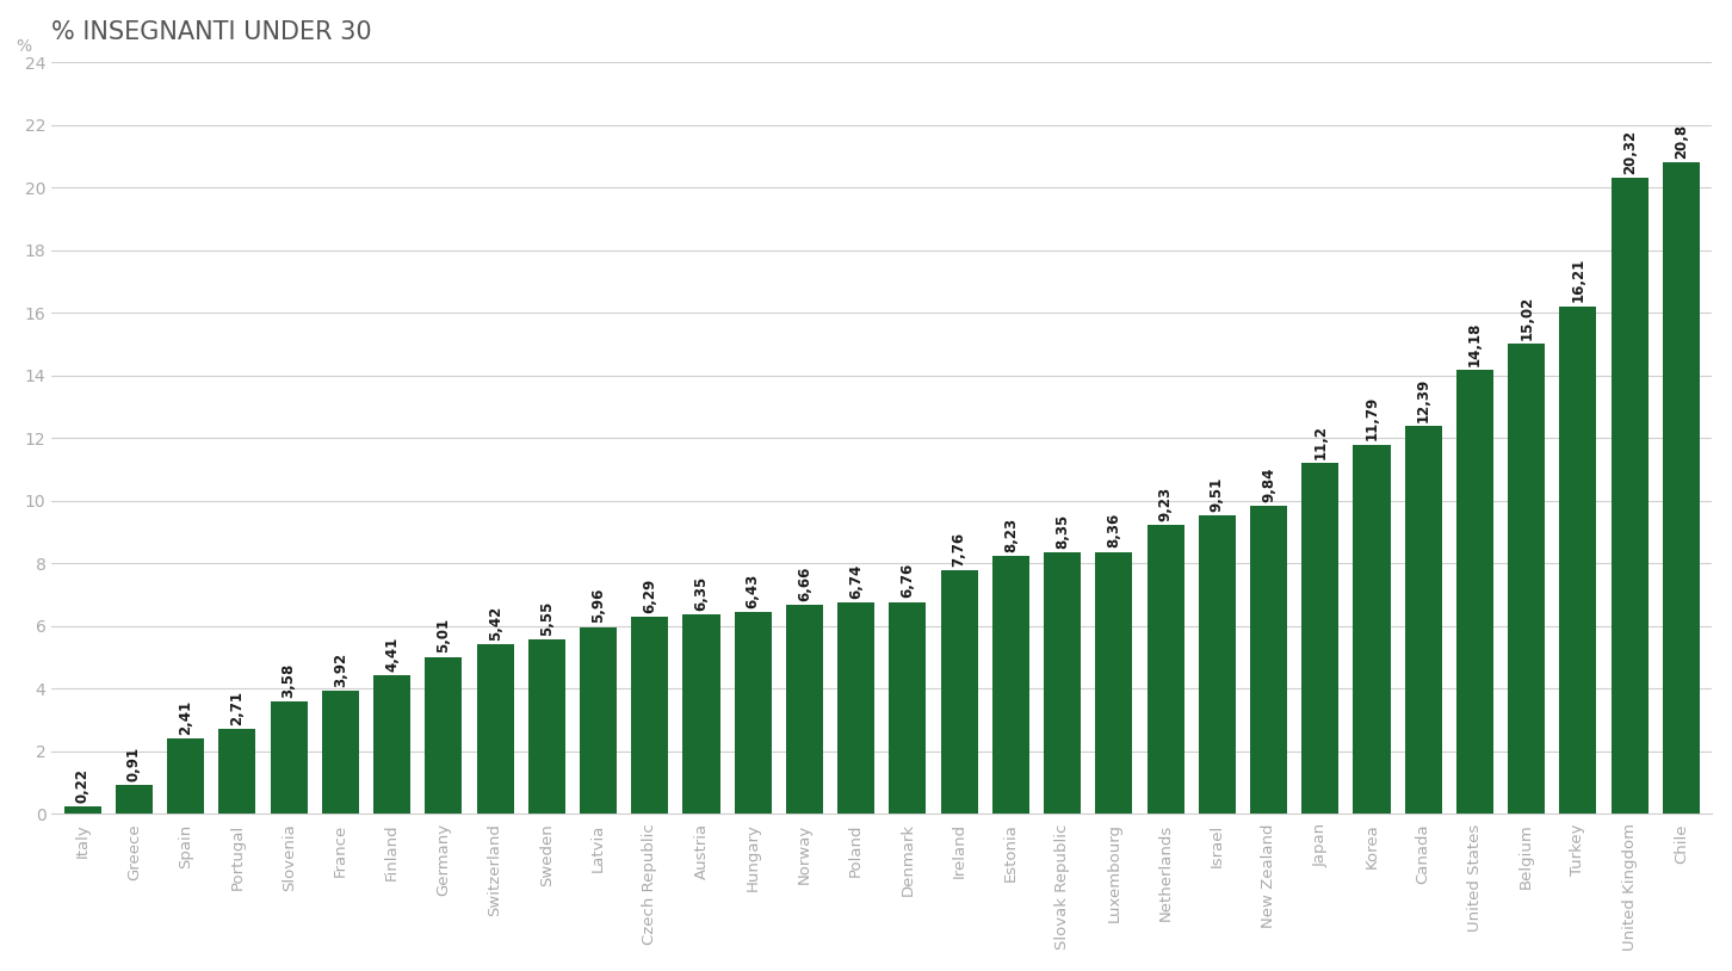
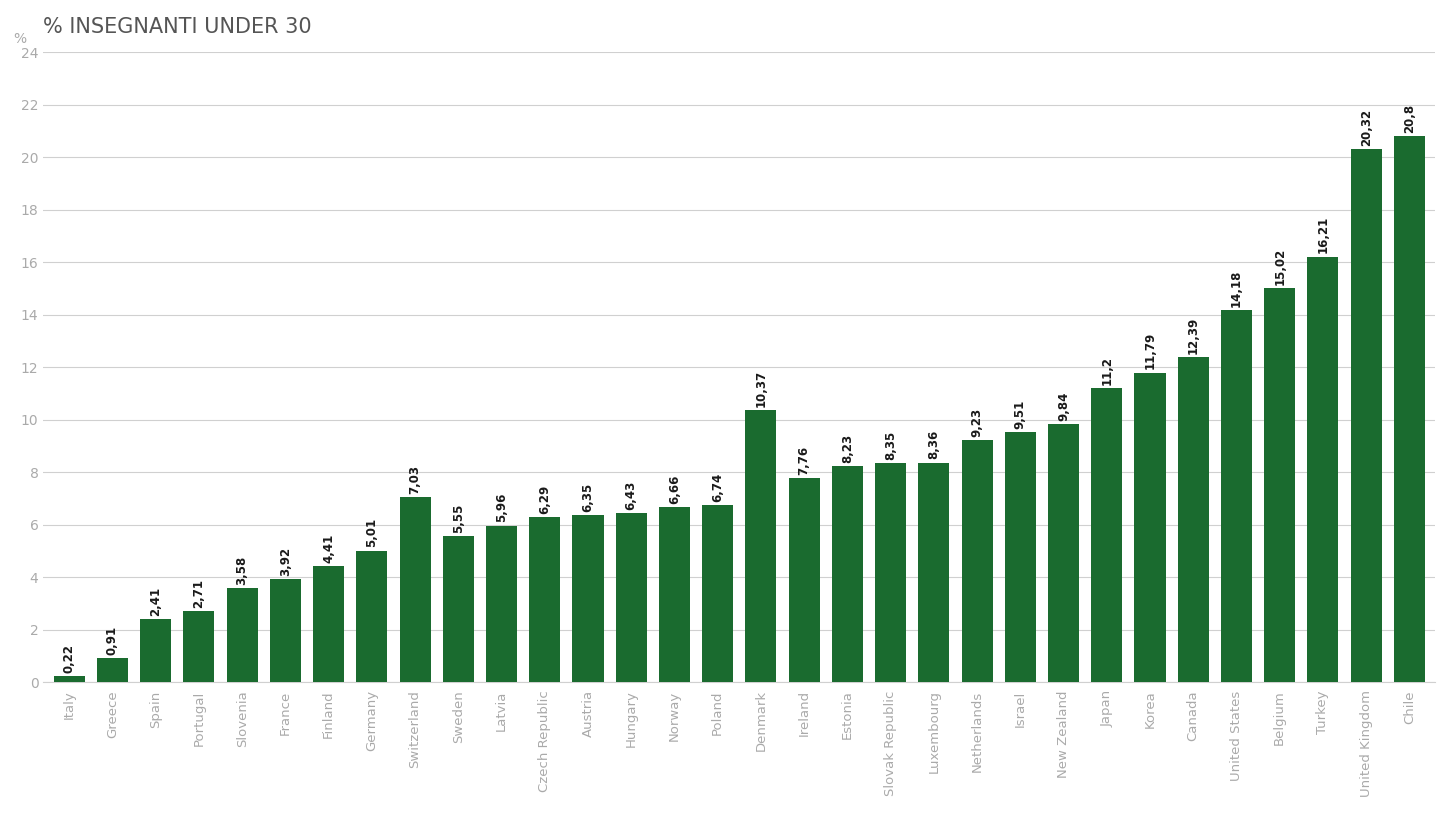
Switzerland: 5,42 -> 7,03
Denmark: 6,76 -> 10,37
